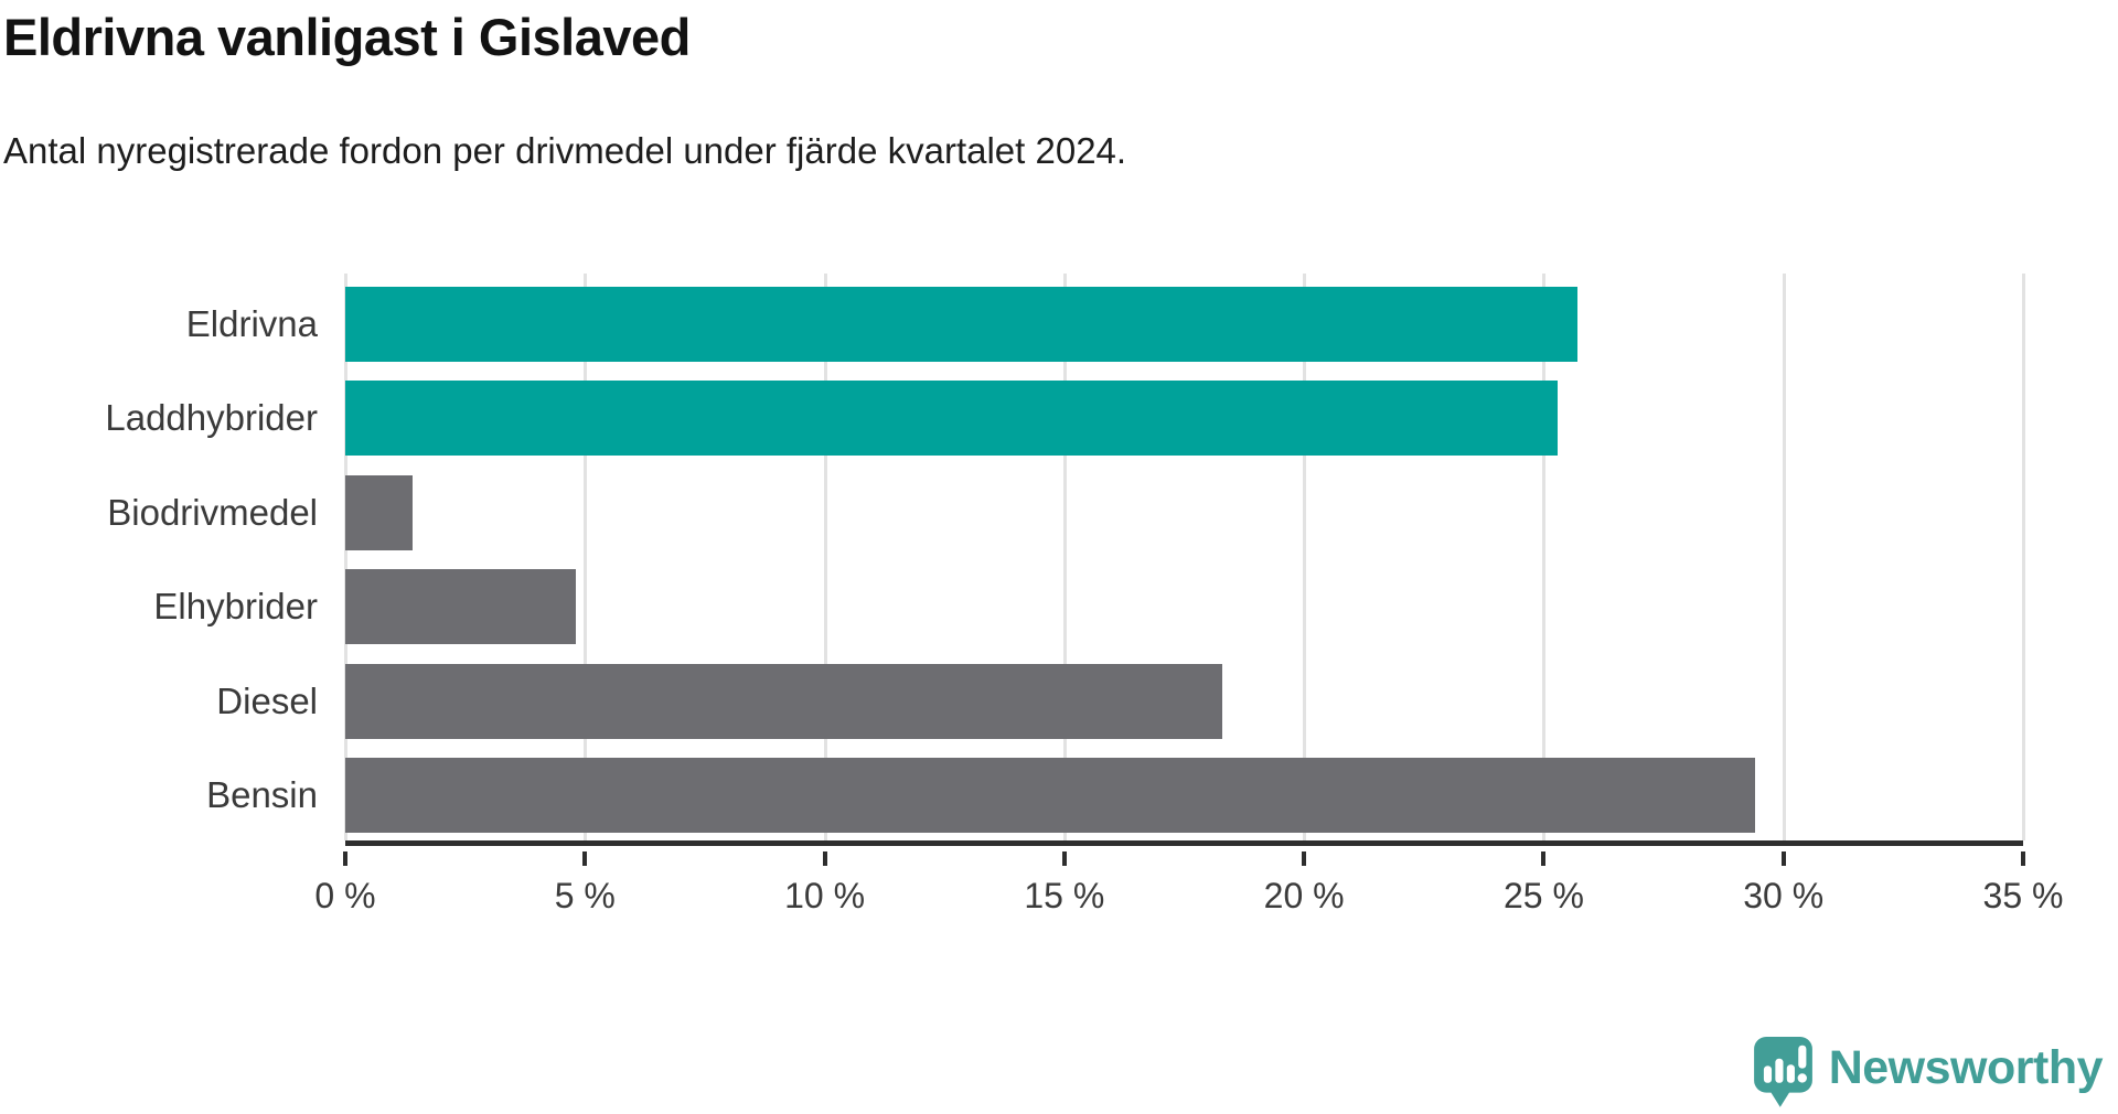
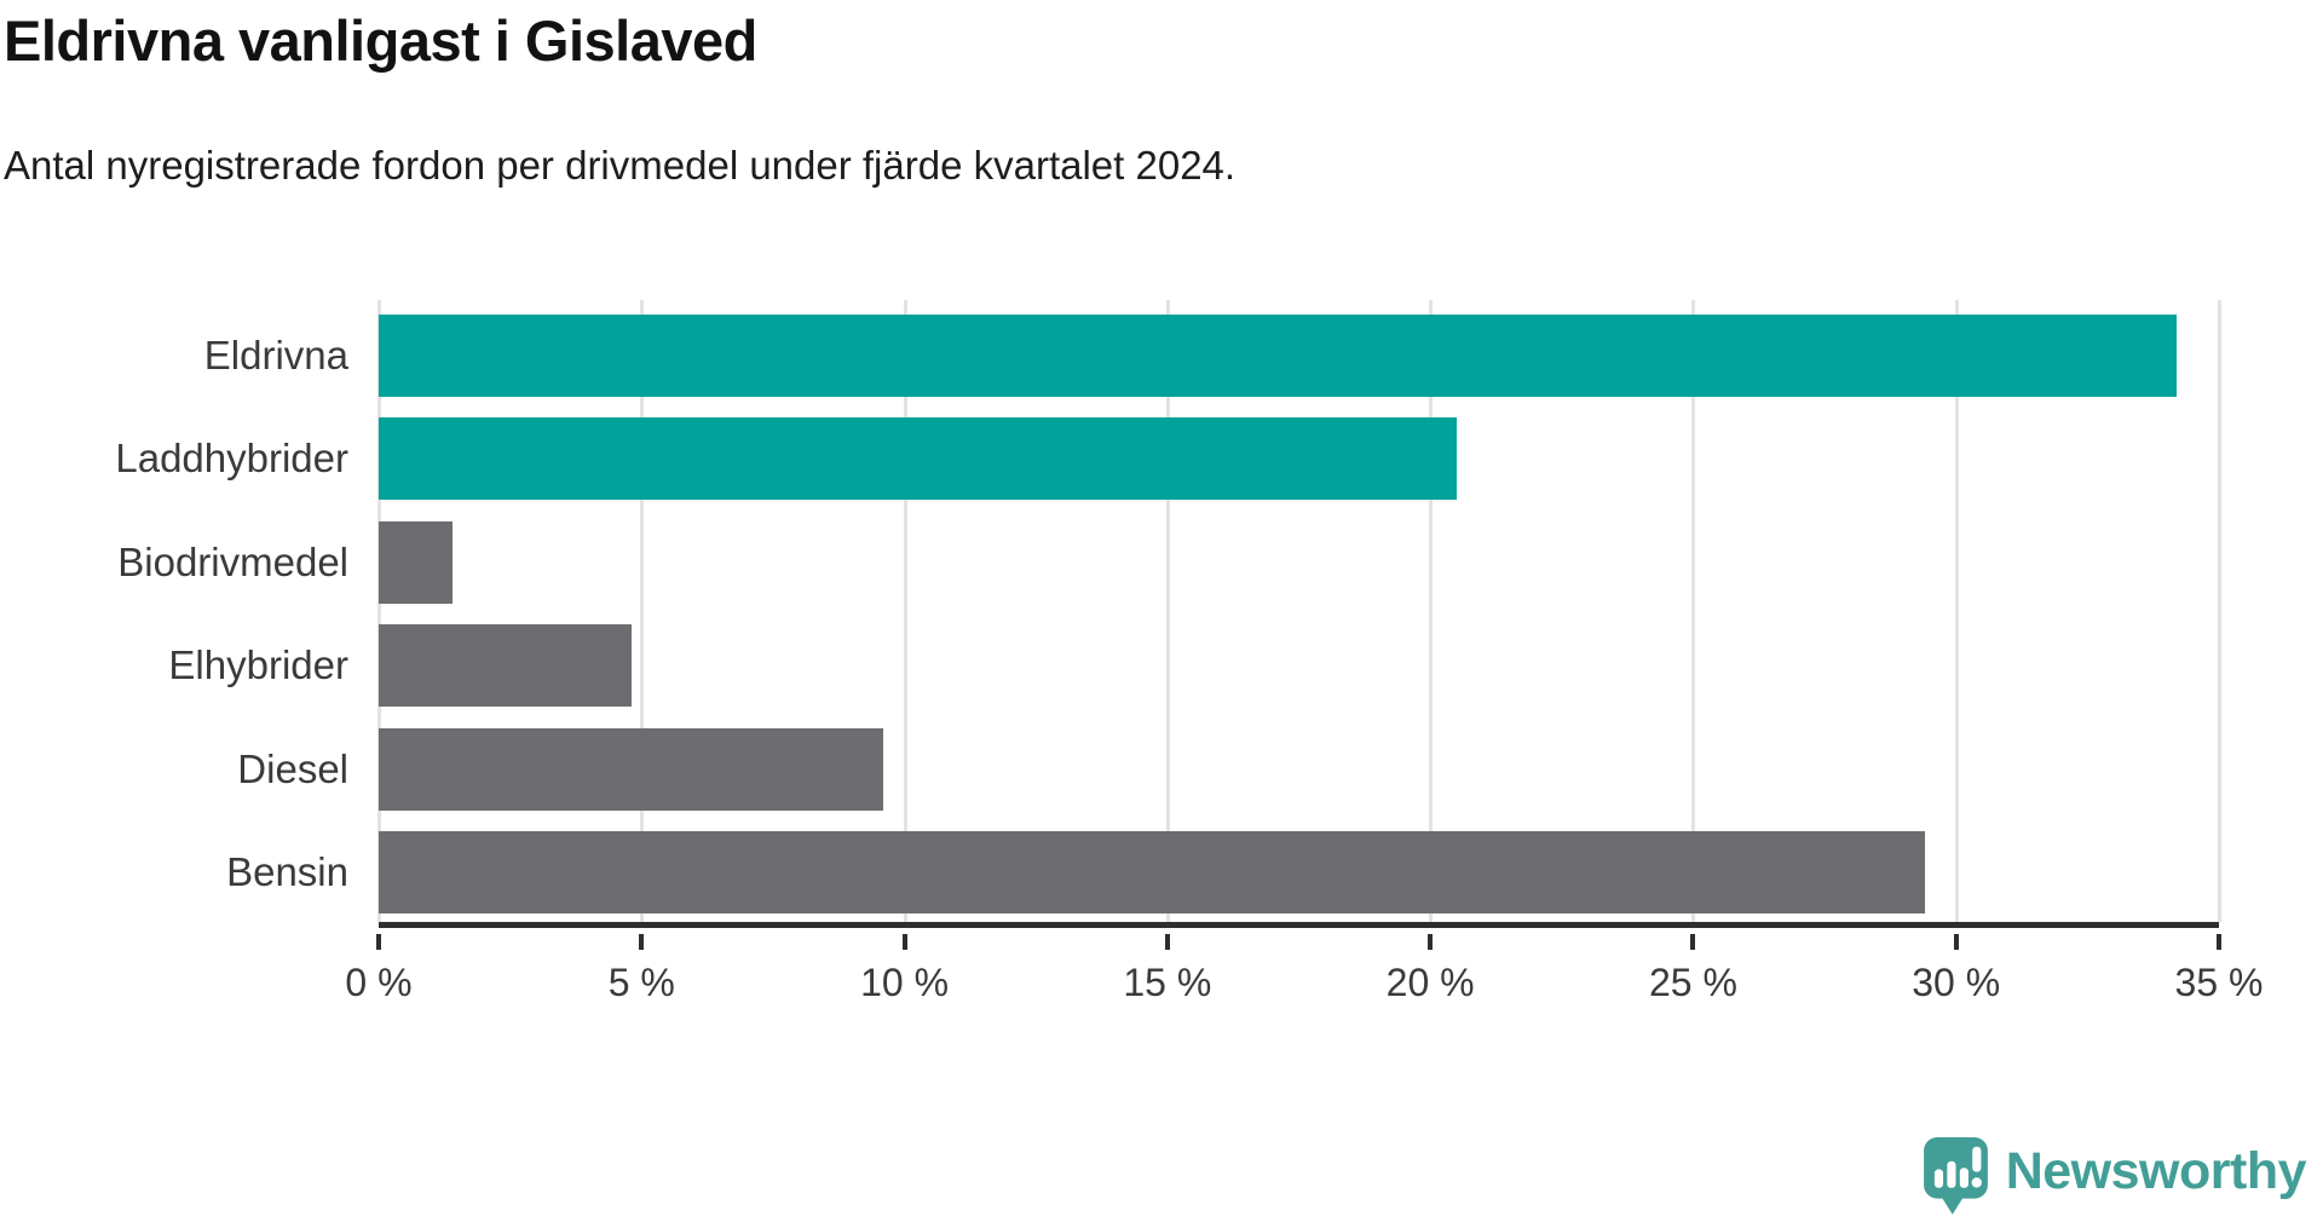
Eldrivna: 25.7% -> 34.2%
Laddhybrider: 25.3% -> 20.5%
Diesel: 18.3% -> 9.6%
